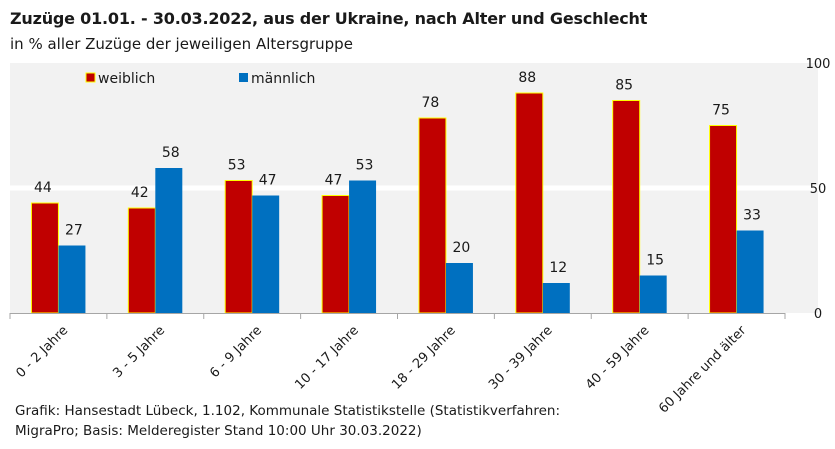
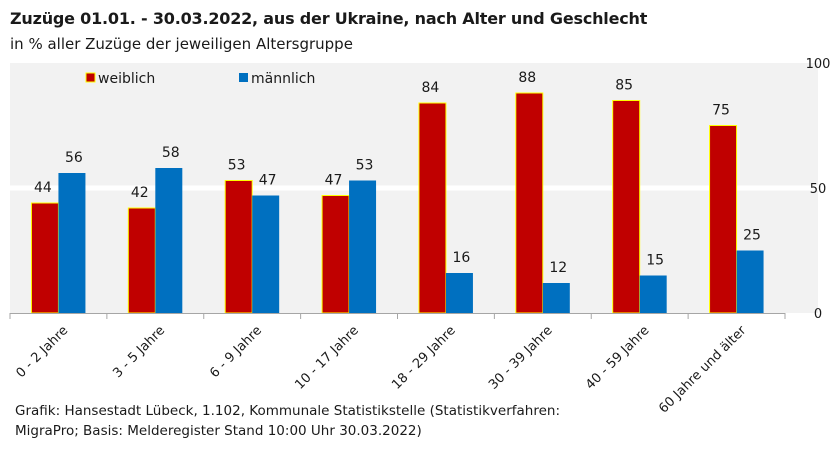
männlich/0 - 2 Jahre: 27 -> 56
weiblich/18 - 29 Jahre: 78 -> 84
männlich/18 - 29 Jahre: 20 -> 16
männlich/60 Jahre und älter: 33 -> 25
